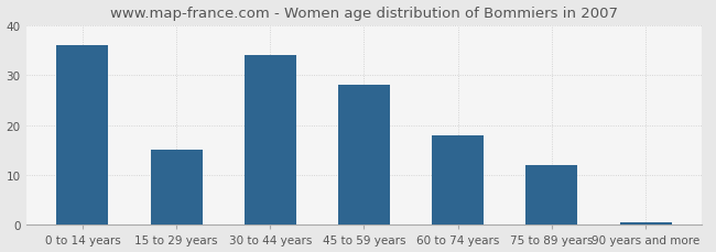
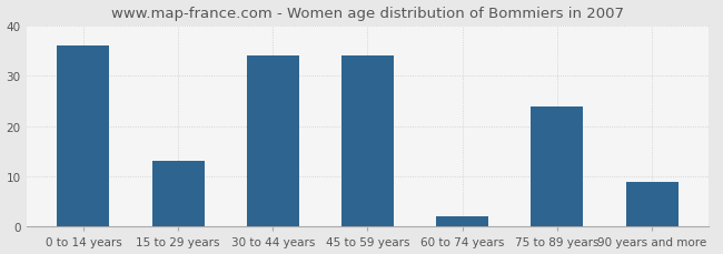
15 to 29 years: 15.0 -> 13.0
45 to 59 years: 28.0 -> 34.0
60 to 74 years: 18.0 -> 2.0
75 to 89 years: 12.0 -> 24.0
90 years and more: 0.5 -> 9.0
